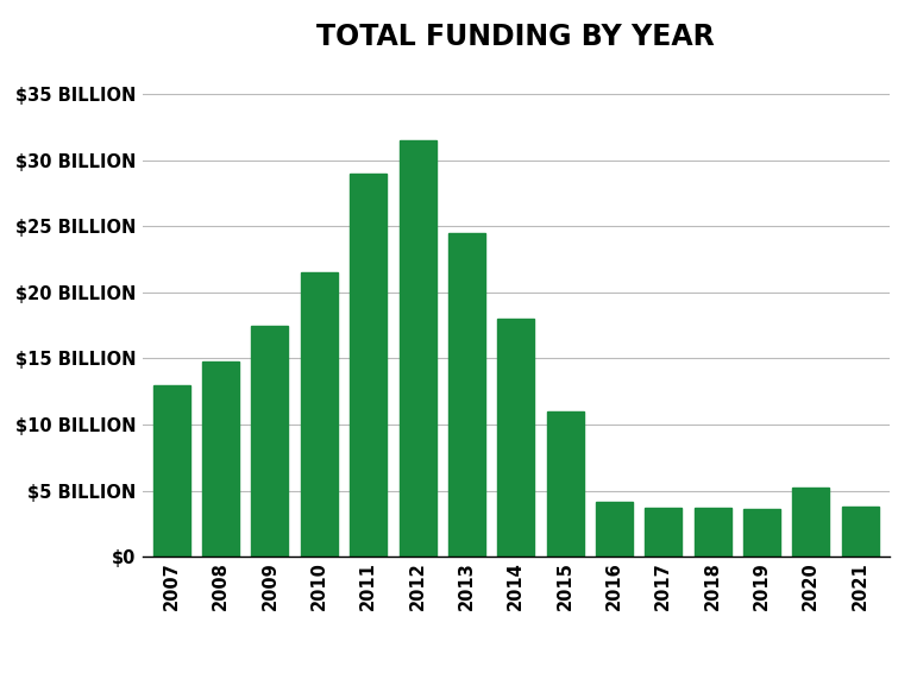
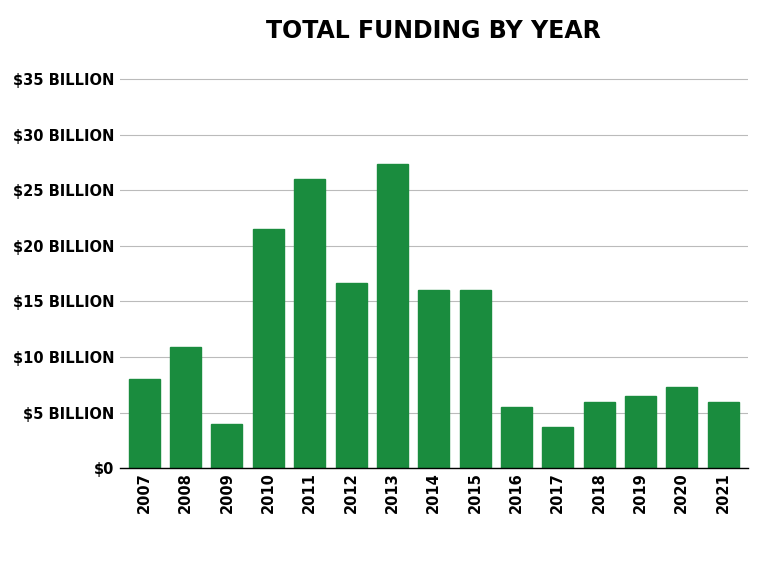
2007: $13.0 BILLION -> $8.0 BILLION
2008: $14.8 BILLION -> $10.9 BILLION
2009: $17.5 BILLION -> $4.0 BILLION
2011: $29.0 BILLION -> $26.0 BILLION
2012: $31.5 BILLION -> $16.7 BILLION
2013: $24.5 BILLION -> $27.4 BILLION
2014: $18.0 BILLION -> $16.0 BILLION
2015: $11.0 BILLION -> $16.0 BILLION
2016: $4.2 BILLION -> $5.5 BILLION
2018: $3.7 BILLION -> $6.0 BILLION
2019: $3.6 BILLION -> $6.5 BILLION
2020: $5.2 BILLION -> $7.3 BILLION
2021: $3.8 BILLION -> $6.0 BILLION
